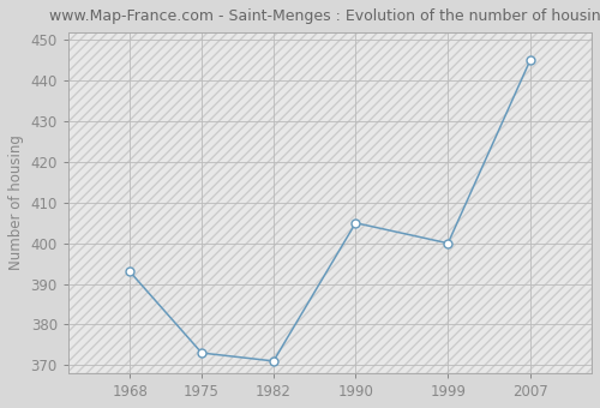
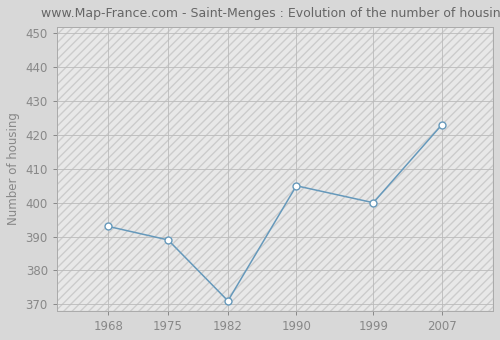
1975: 373 -> 389
2007: 445 -> 423
